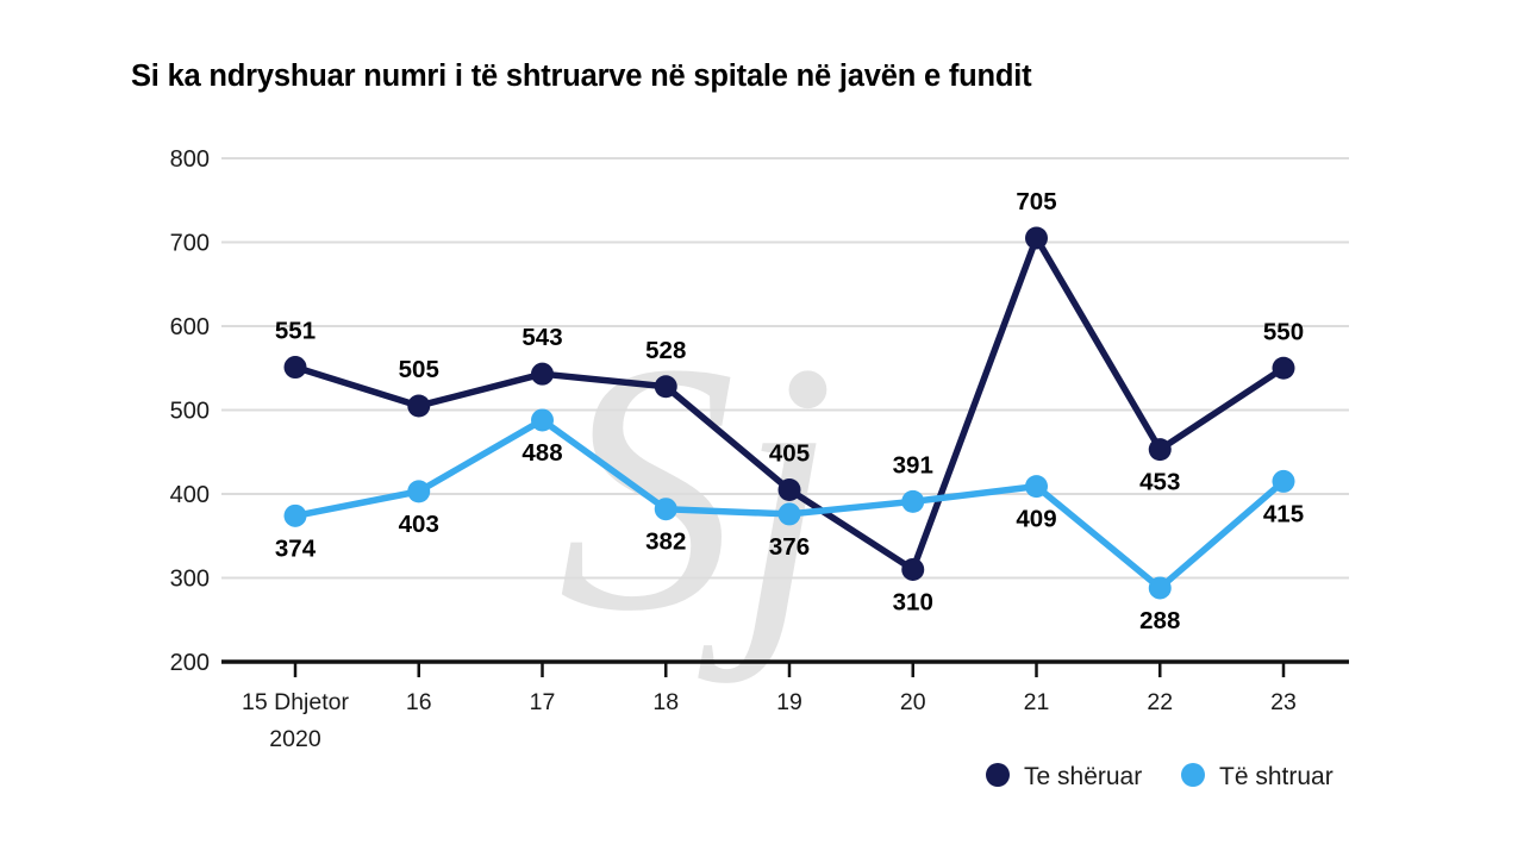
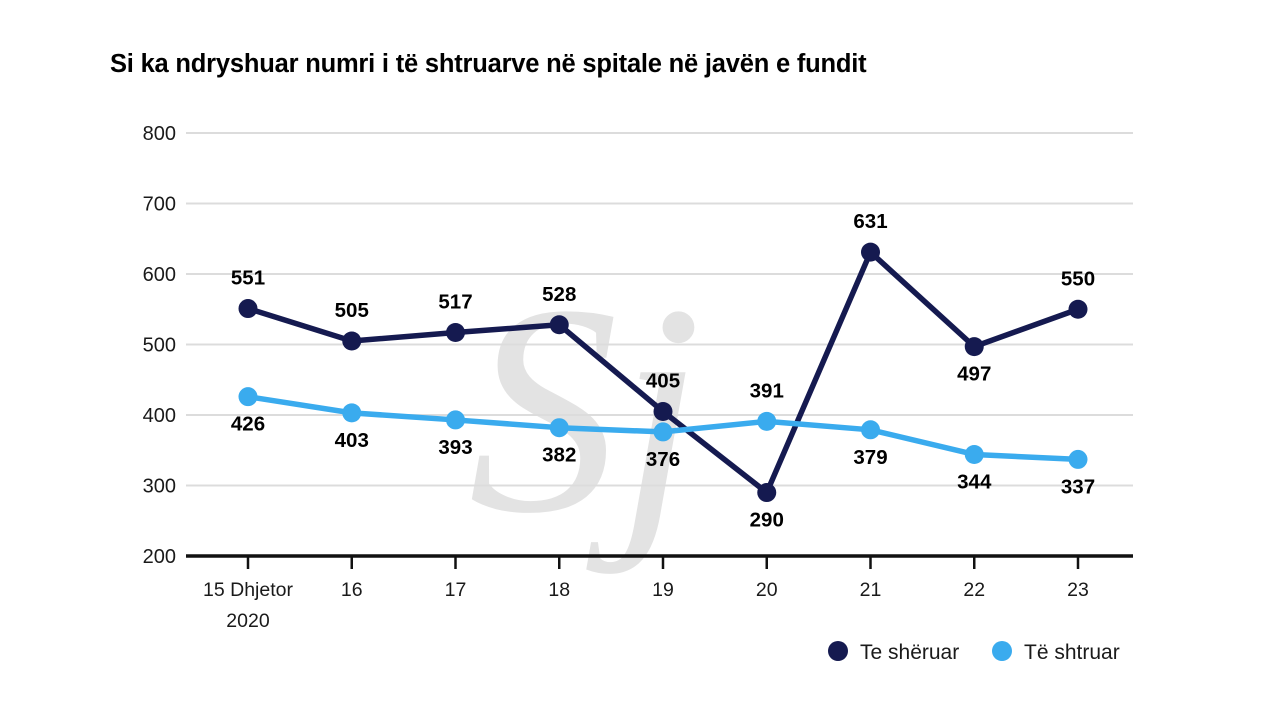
Të shtruar/15 Dhjetor 2020: 374 -> 426
Te shëruar/17: 543 -> 517
Të shtruar/17: 488 -> 393
Te shëruar/20: 310 -> 290
Te shëruar/21: 705 -> 631
Të shtruar/21: 409 -> 379
Te shëruar/22: 453 -> 497
Të shtruar/22: 288 -> 344
Të shtruar/23: 415 -> 337
